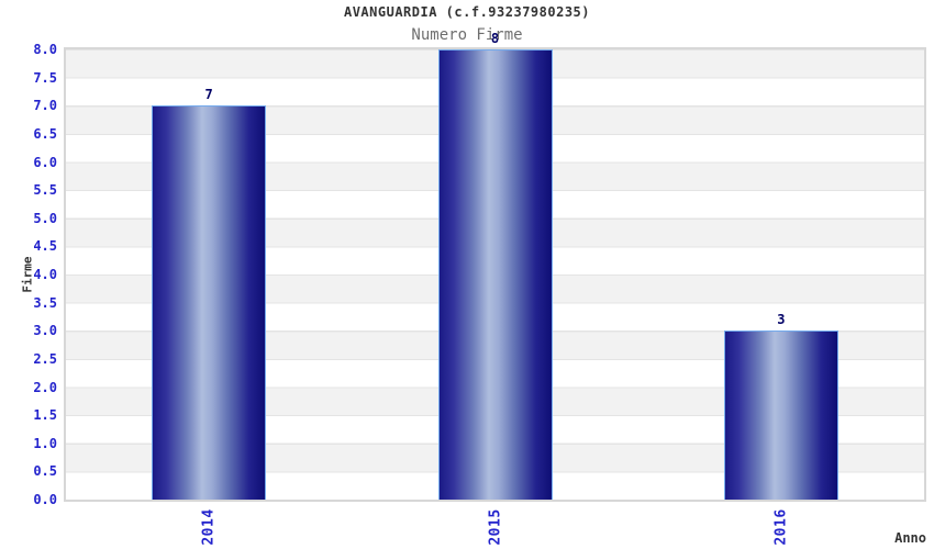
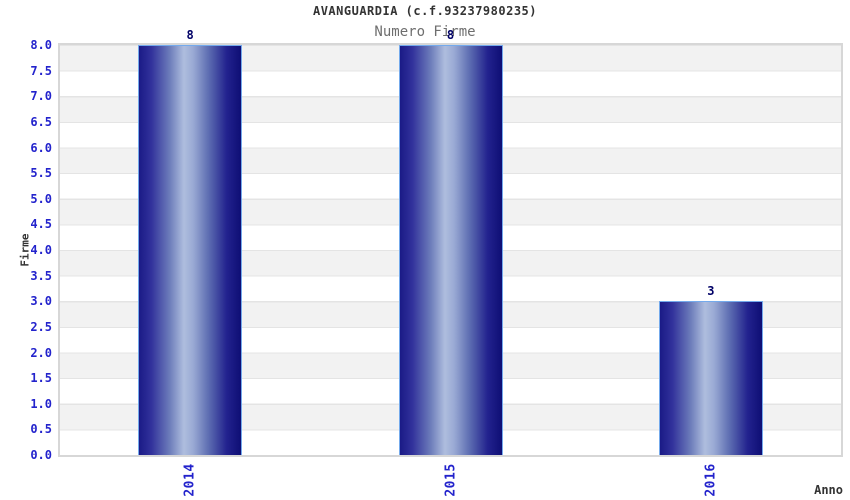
2014: 7 -> 8
